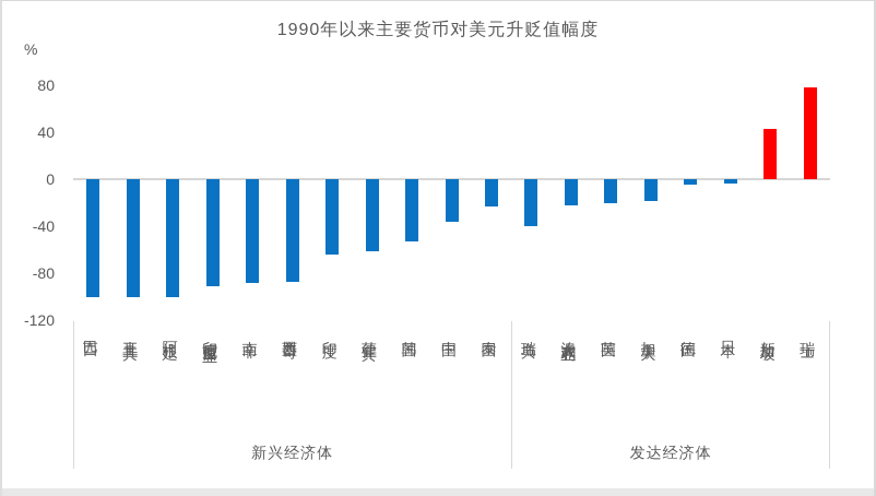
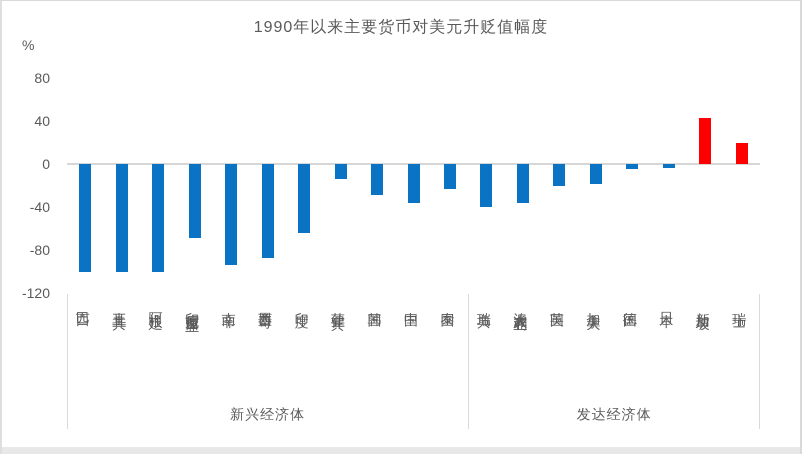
印度尼西亚: -91 -> -69
南非: -88 -> -94
菲律宾: -61 -> -14
韩国: -53 -> -29
澳大利亚: -22 -> -36
瑞士: 78 -> 20
